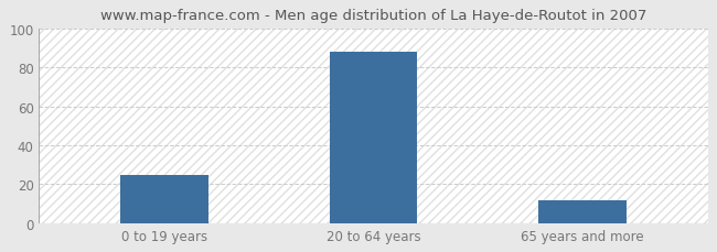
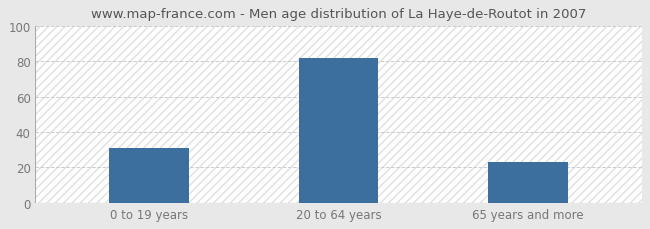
0 to 19 years: 25 -> 31
20 to 64 years: 88 -> 82
65 years and more: 12 -> 23
